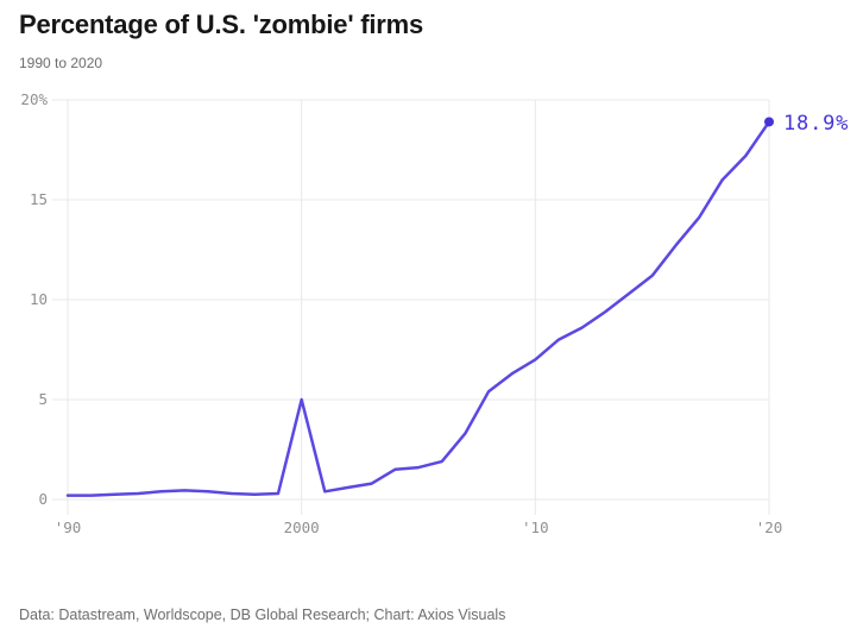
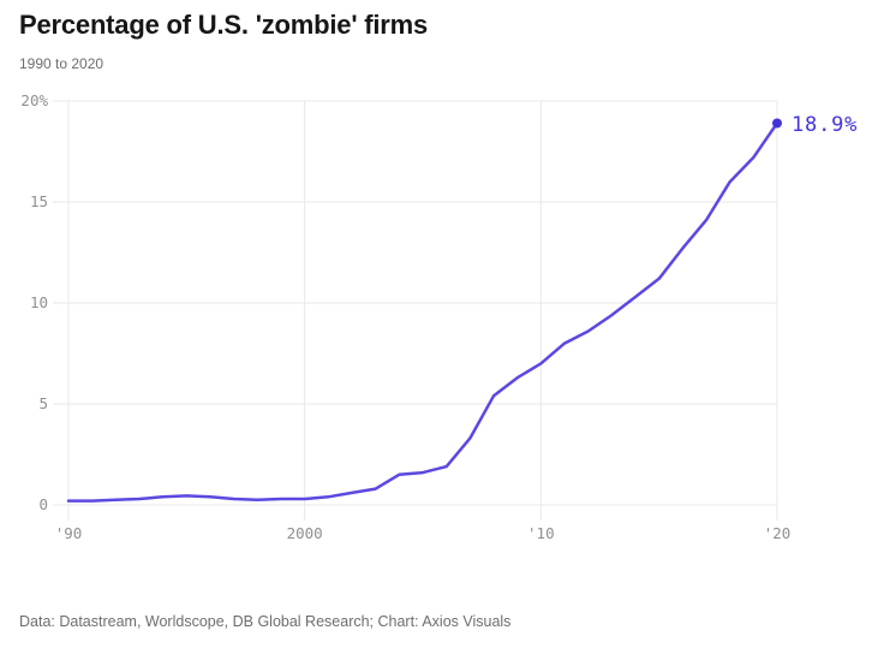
2000: 5.0% -> 0.3%
